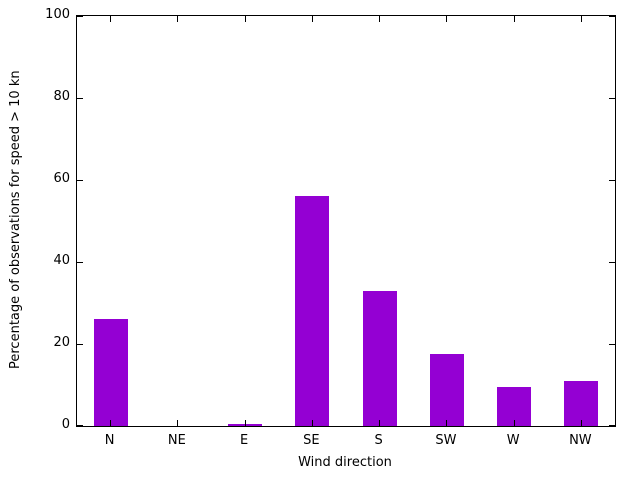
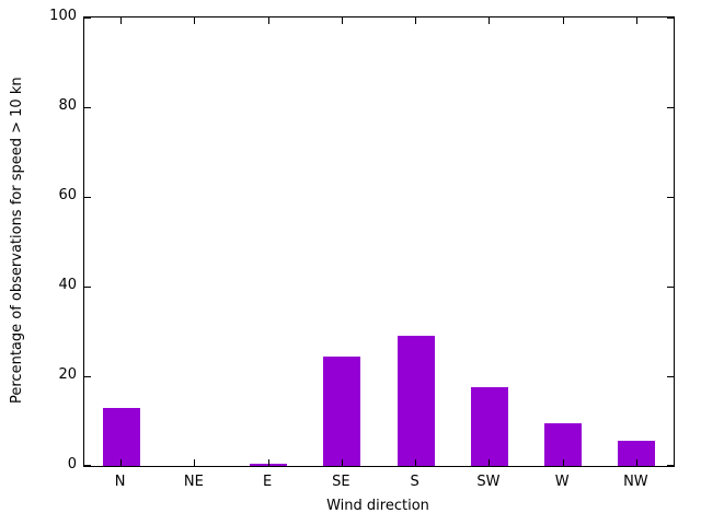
N: 26 -> 13
SE: 56 -> 24
S: 33 -> 29
NW: 11 -> 6
